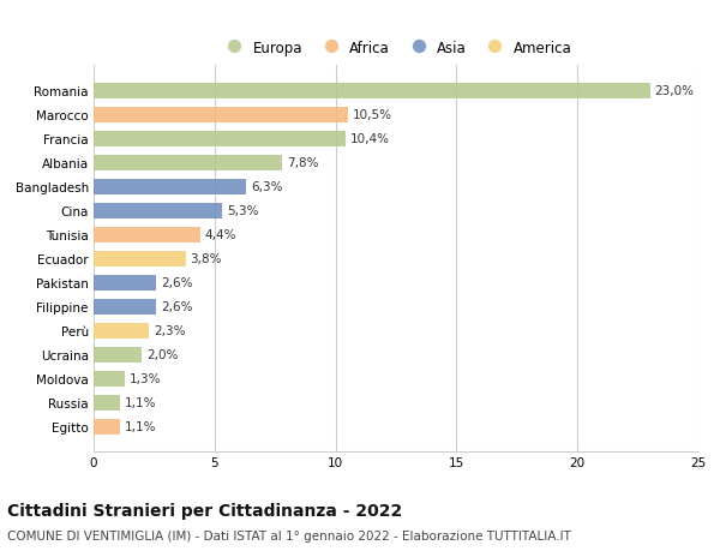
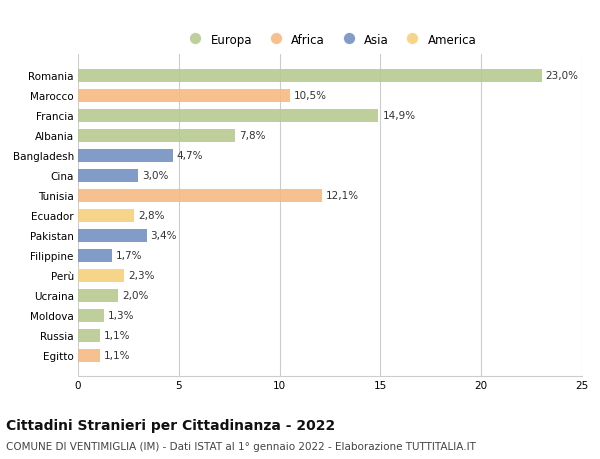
Francia: 10,4% -> 14,9%
Bangladesh: 6,3% -> 4,7%
Cina: 5,3% -> 3,0%
Tunisia: 4,4% -> 12,1%
Ecuador: 3,8% -> 2,8%
Pakistan: 2,6% -> 3,4%
Filippine: 2,6% -> 1,7%
